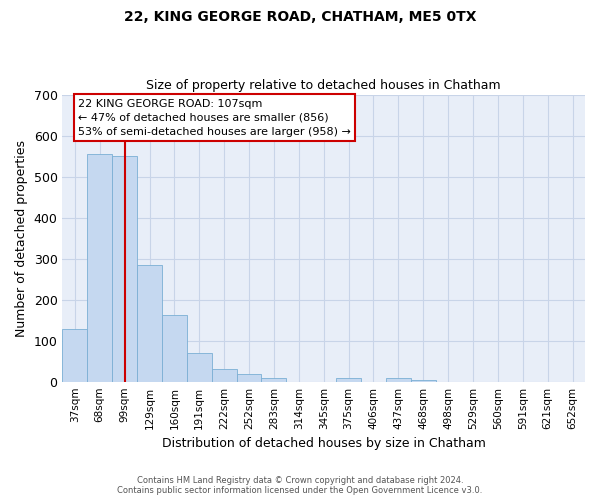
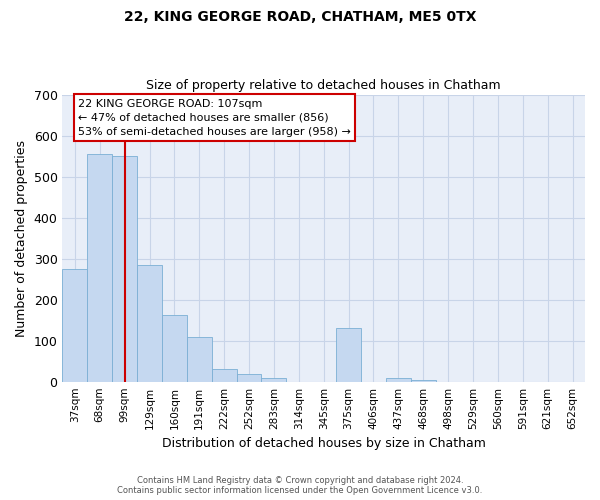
37sqm: 128 -> 275
191sqm: 69 -> 110
375sqm: 10 -> 130
